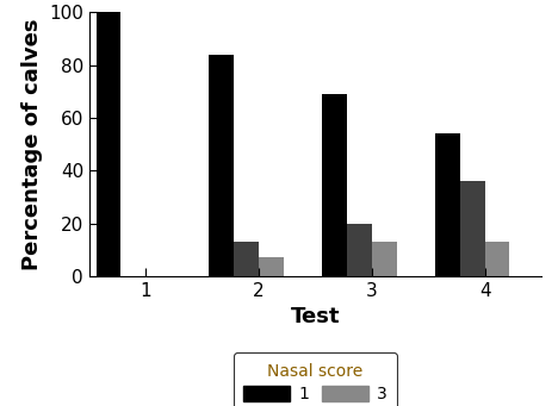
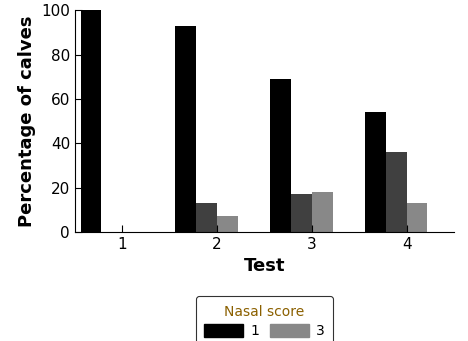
1/2: 84 -> 93
2/3: 20 -> 17
3/3: 13 -> 18
